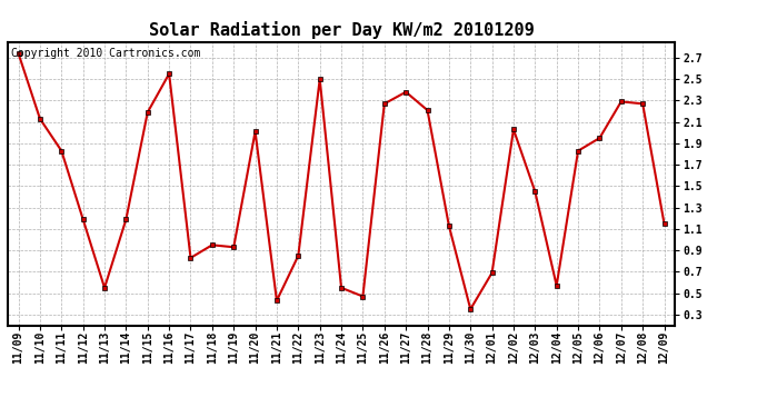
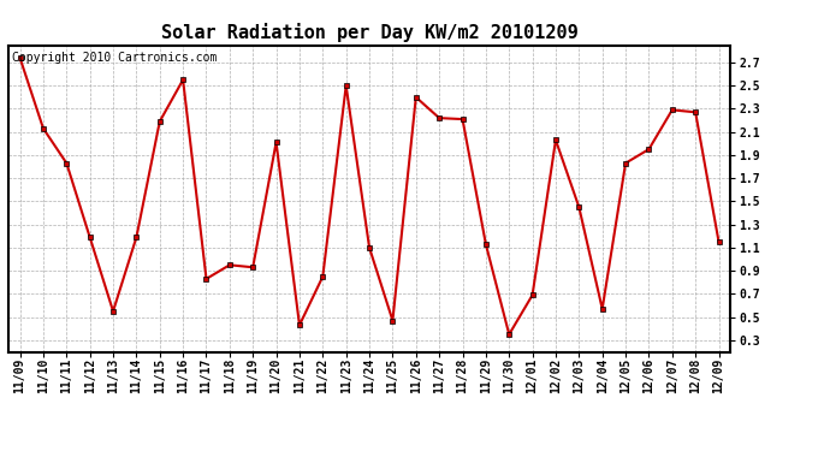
11/24: 0.55 -> 1.10
11/26: 2.27 -> 2.40
11/27: 2.38 -> 2.22
